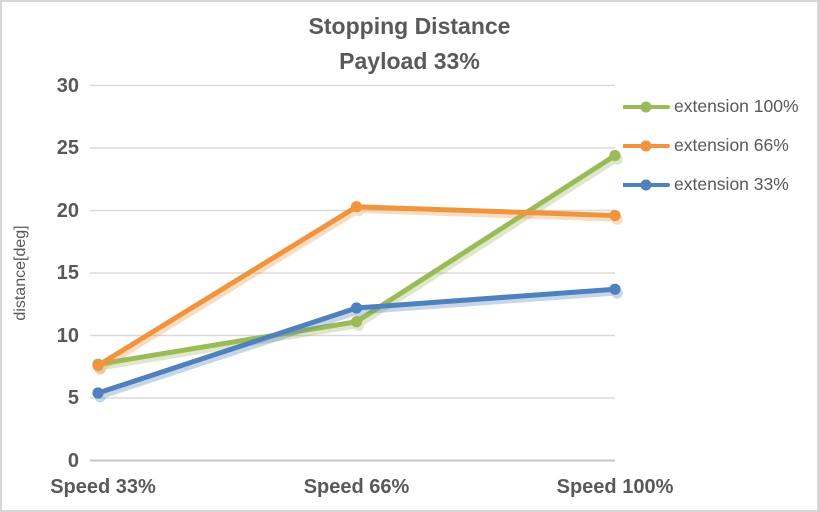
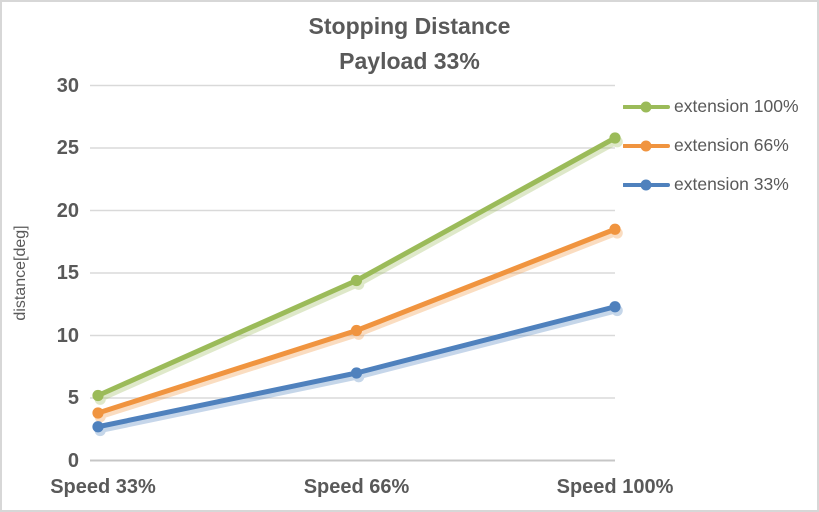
extension 100%/Speed 33%: 7.7 -> 5.2
extension 66%/Speed 33%: 7.6 -> 3.8
extension 33%/Speed 33%: 5.4 -> 2.7
extension 100%/Speed 66%: 11.1 -> 14.4
extension 66%/Speed 66%: 20.3 -> 10.4
extension 33%/Speed 66%: 12.2 -> 7.0
extension 100%/Speed 100%: 24.4 -> 25.8
extension 66%/Speed 100%: 19.6 -> 18.5
extension 33%/Speed 100%: 13.7 -> 12.3
